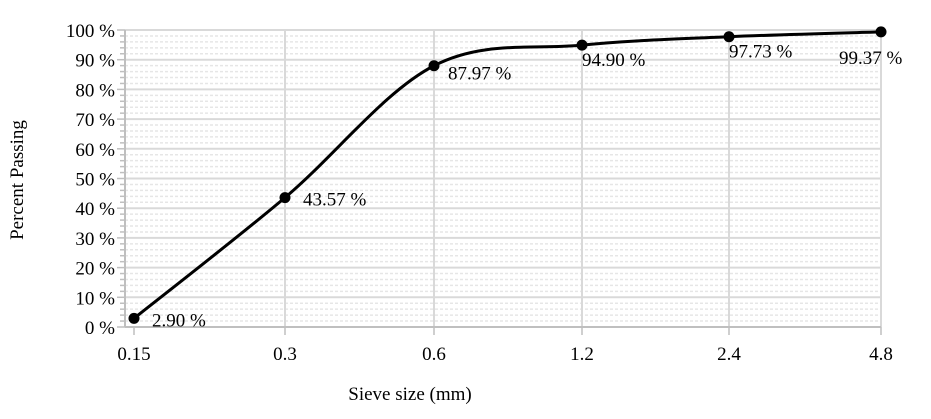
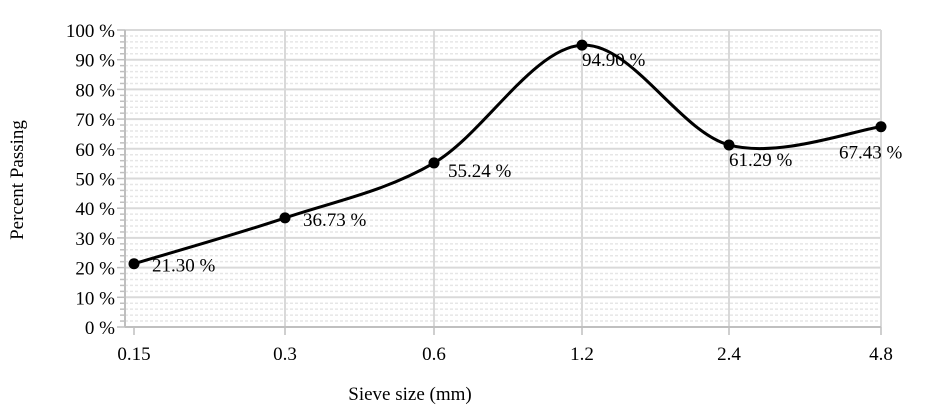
0.15: 2.90 -> 21.30
0.3: 43.57 -> 36.73
0.6: 87.97 -> 55.24
2.4: 97.73 -> 61.29
4.8: 99.37 -> 67.43
